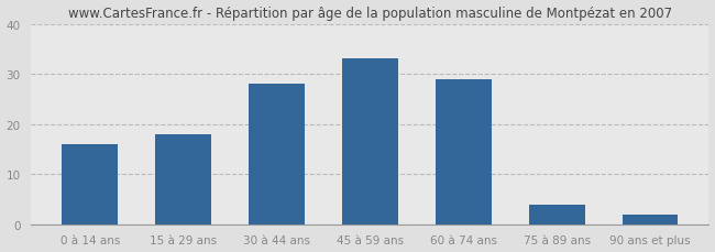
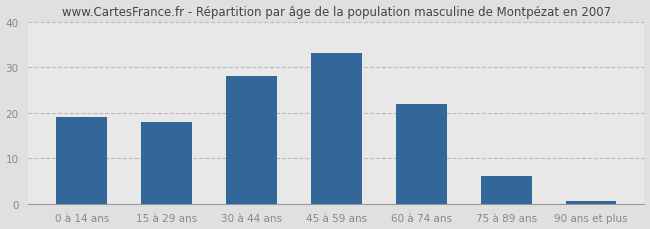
0 à 14 ans: 16.0 -> 19.0
60 à 74 ans: 29.0 -> 22.0
75 à 89 ans: 4.0 -> 6.0
90 ans et plus: 2.0 -> 0.5
